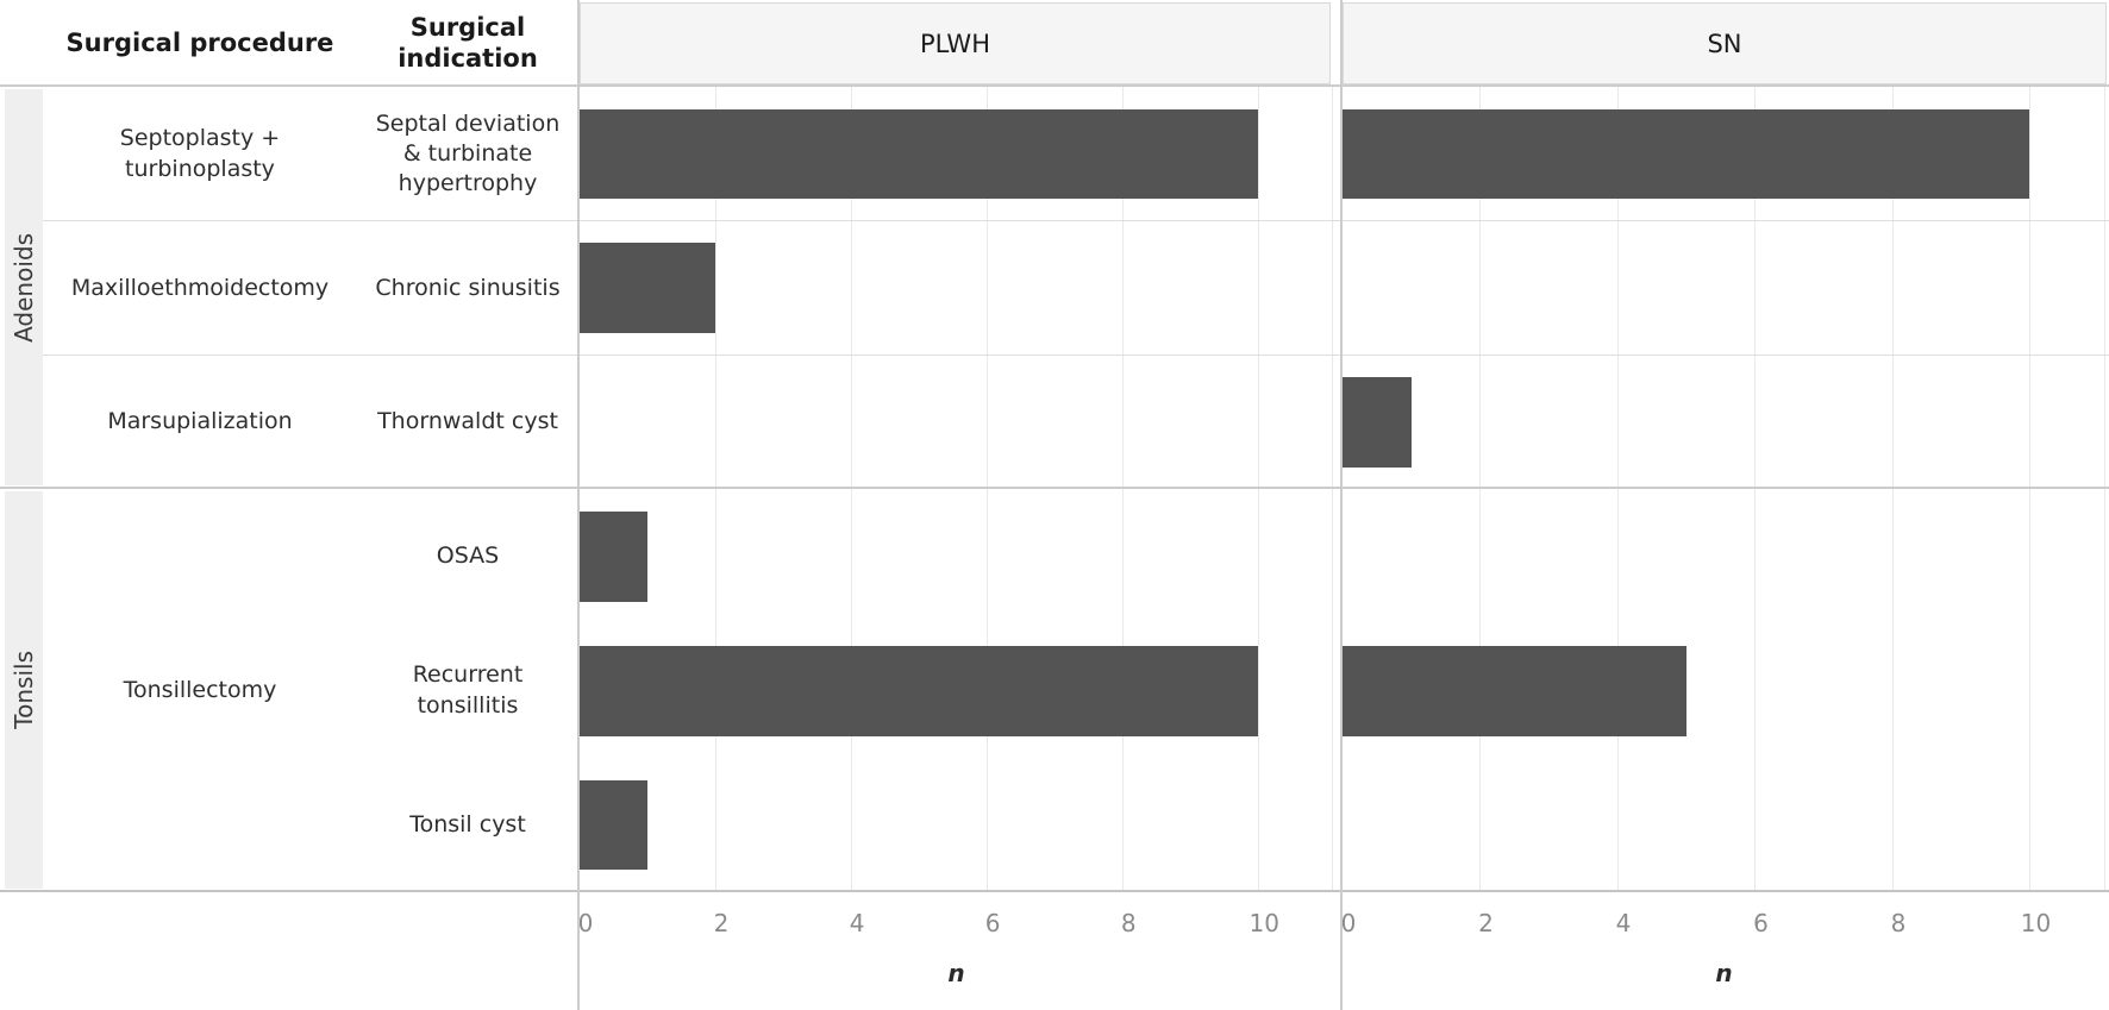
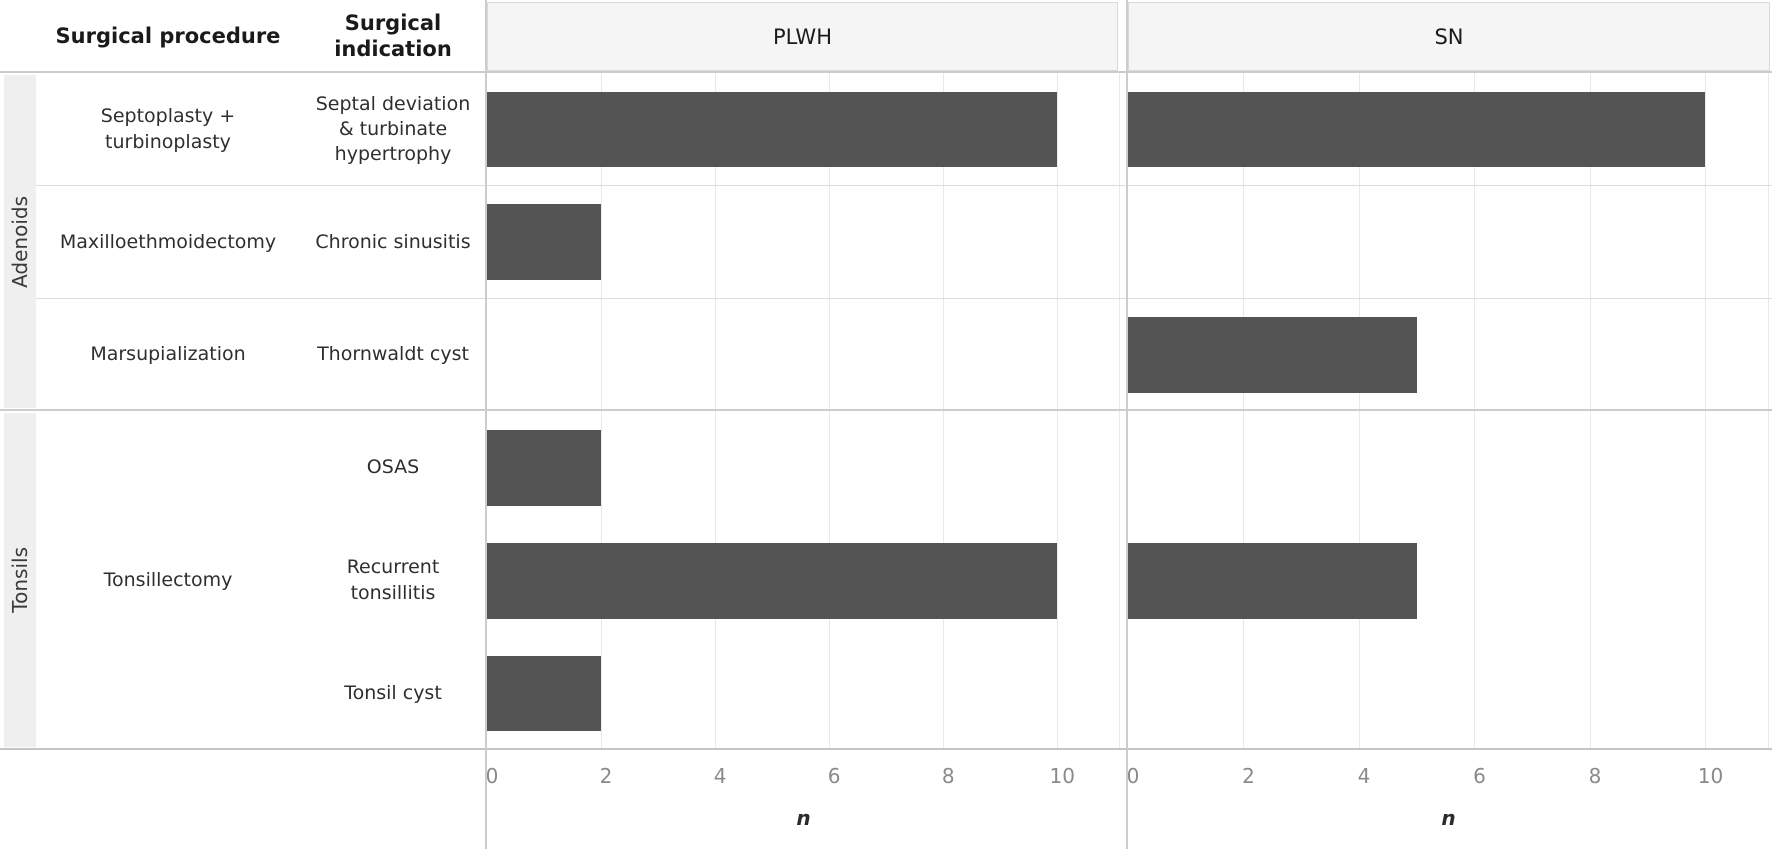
SN/Thornwaldt cyst: 1 -> 5
PLWH/OSAS: 1 -> 2
PLWH/Tonsil cyst: 1 -> 2
